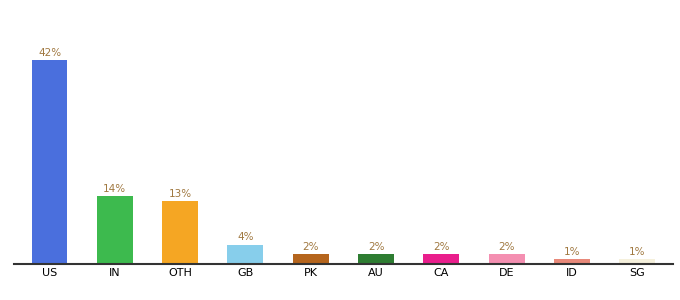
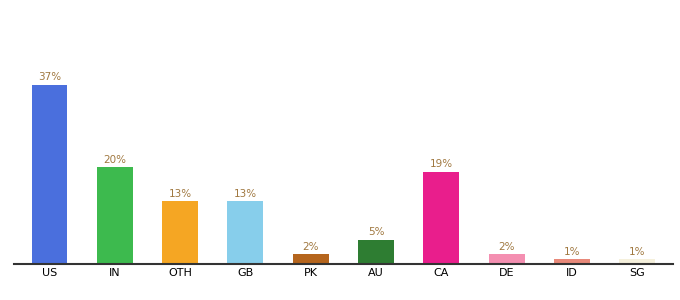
US: 42% -> 37%
IN: 14% -> 20%
GB: 4% -> 13%
AU: 2% -> 5%
CA: 2% -> 19%
